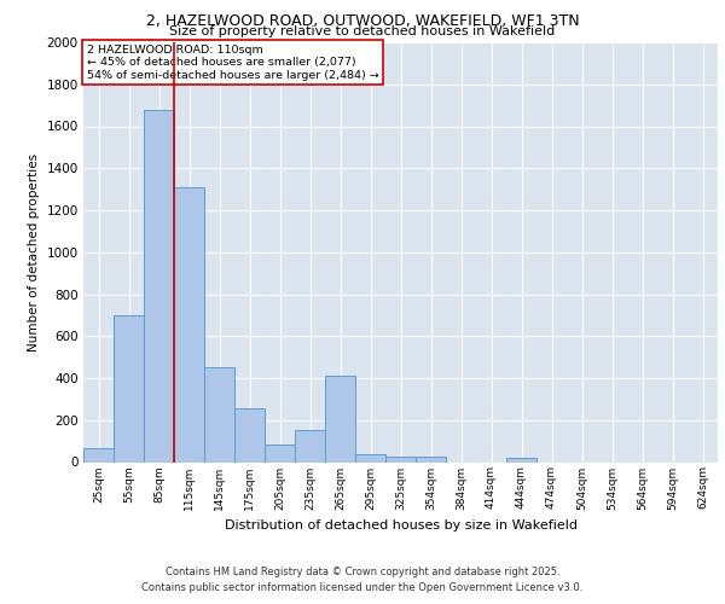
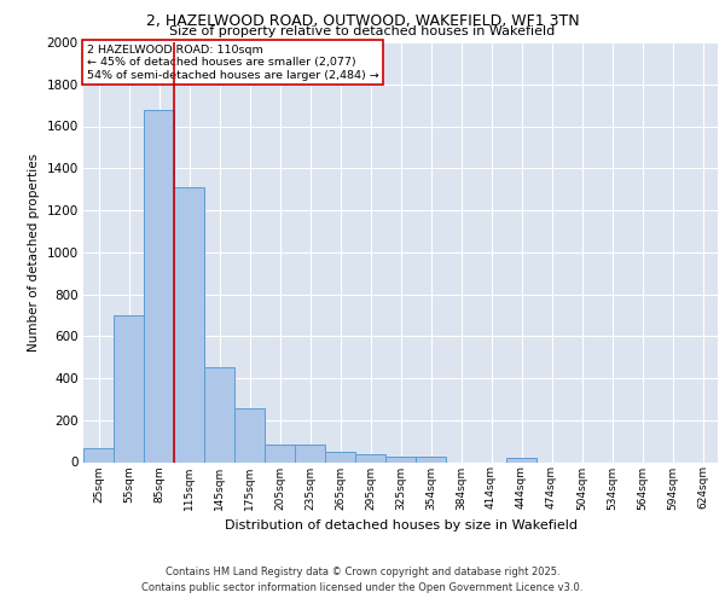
235sqm: 150 -> 80
265sqm: 410 -> 50
